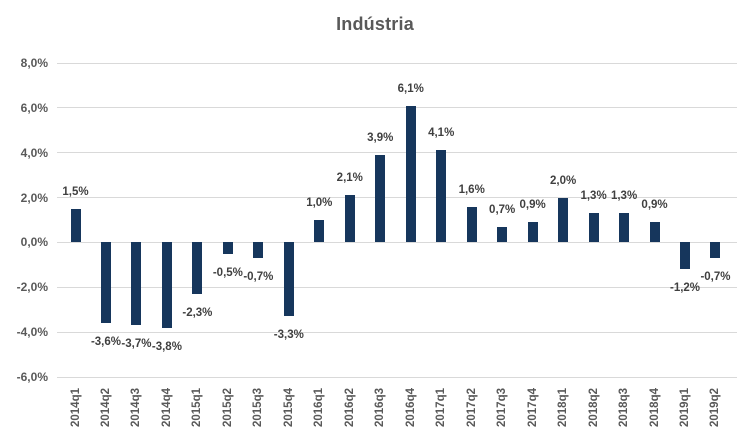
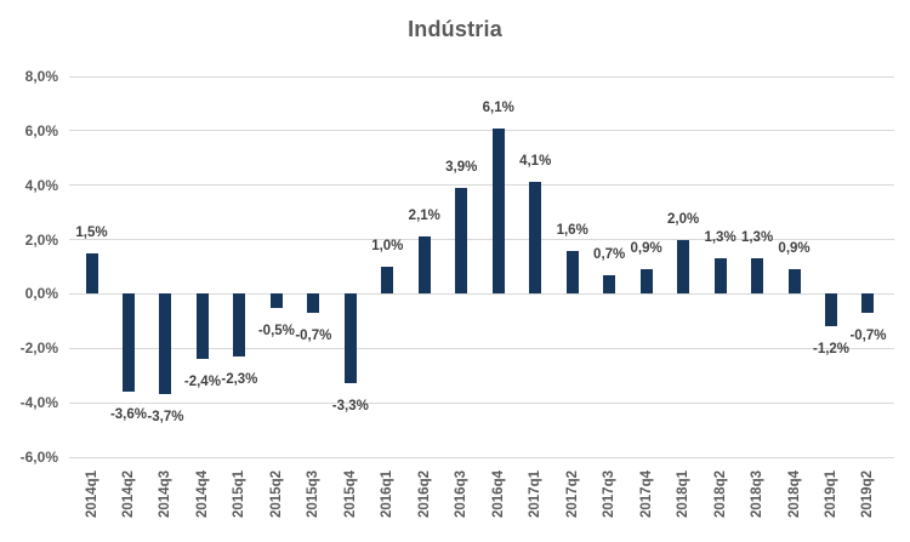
2014q4: -3,8% -> -2,4%
